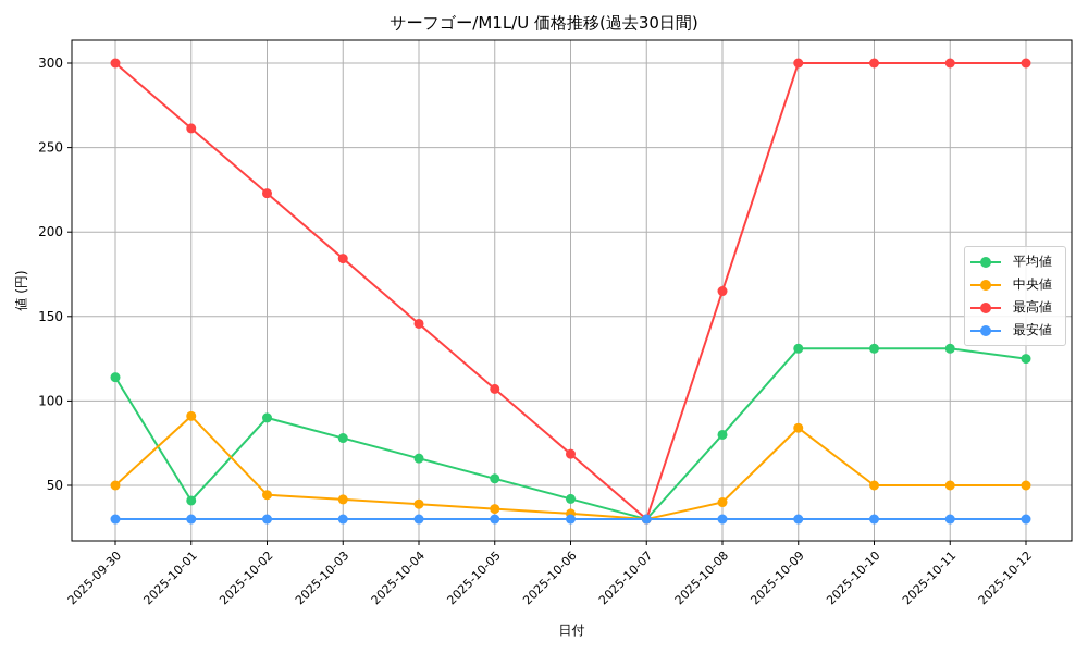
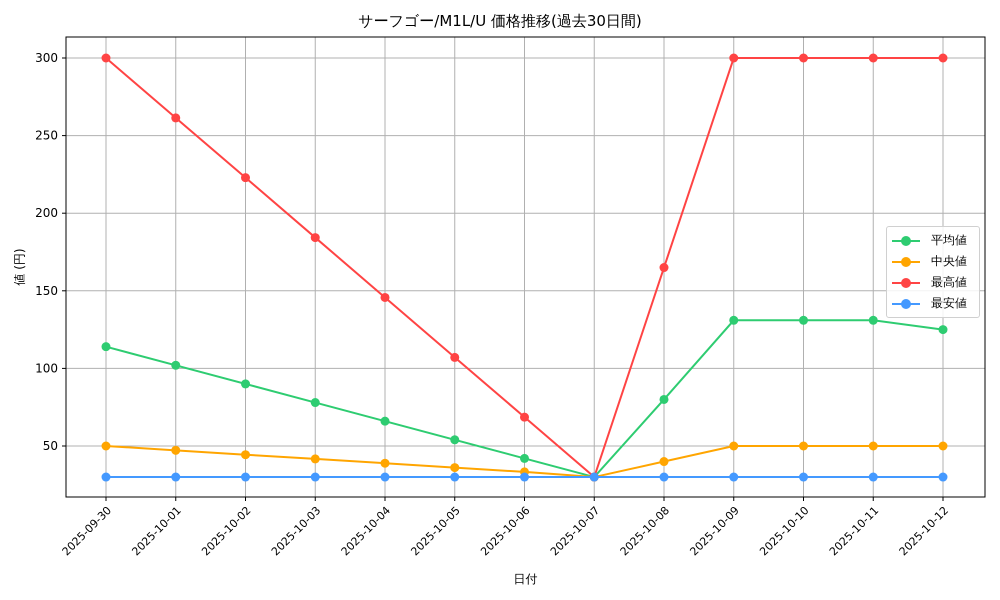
平均値/2025-10-01: 41 -> 102
中央値/2025-10-01: 91 -> 47
中央値/2025-10-09: 84 -> 50
